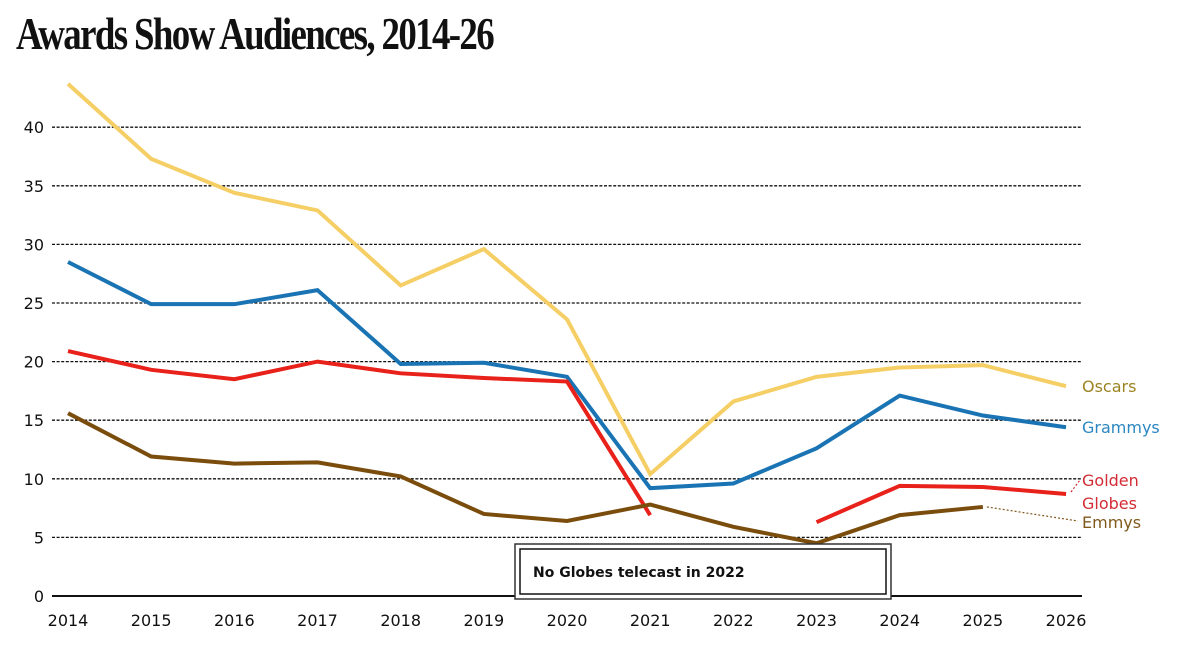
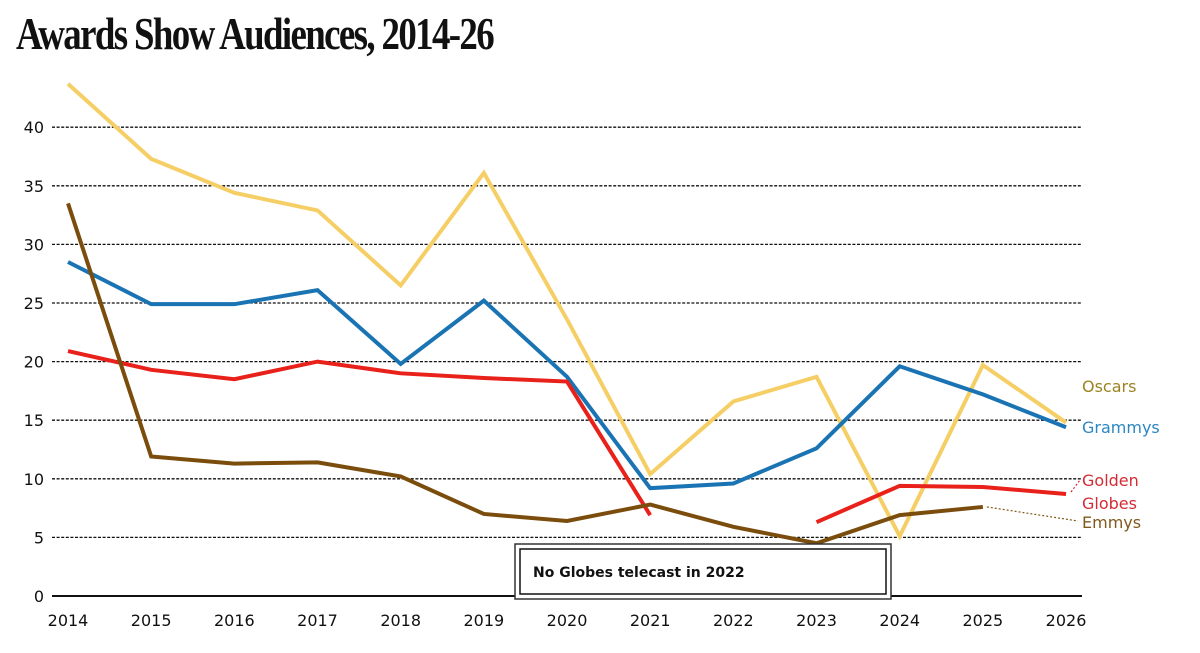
Emmys/2014: 15.6 -> 33.5
Oscars/2019: 29.6 -> 36.1
Grammys/2019: 19.9 -> 25.2
Oscars/2024: 19.5 -> 5.1
Grammys/2024: 17.1 -> 19.6
Grammys/2025: 15.4 -> 17.2
Oscars/2026: 17.9 -> 14.8
